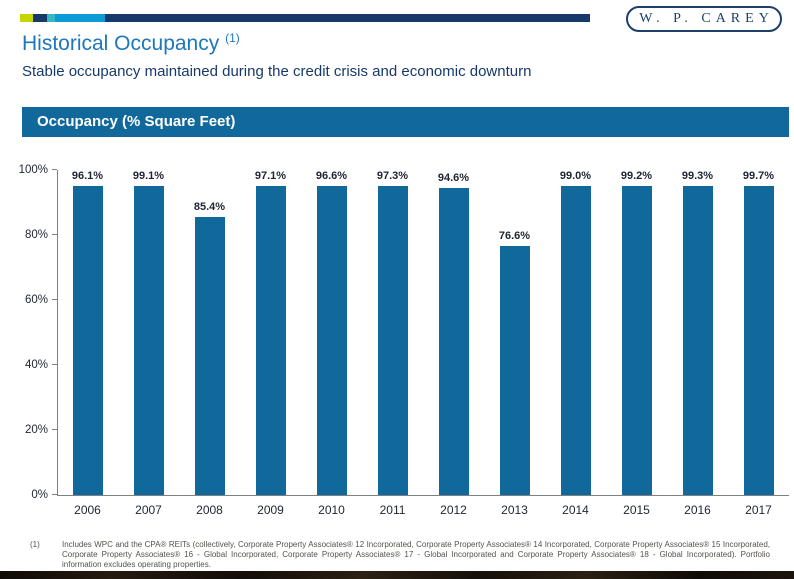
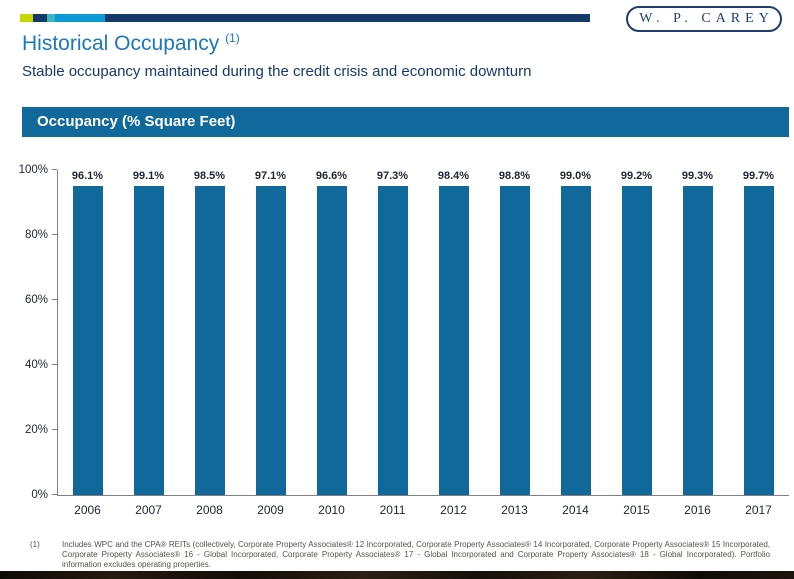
2008: 85.4% -> 98.5%
2012: 94.6% -> 98.4%
2013: 76.6% -> 98.8%
